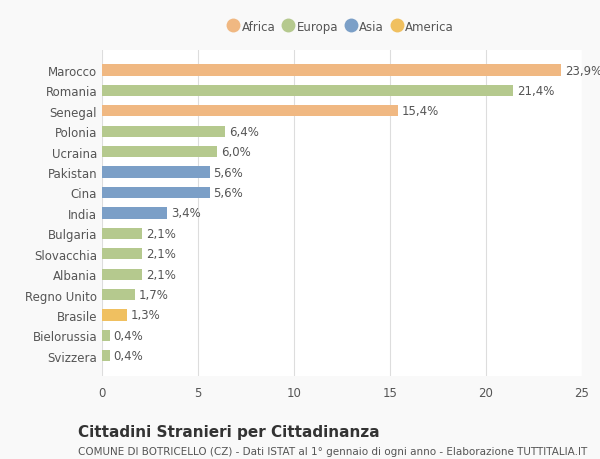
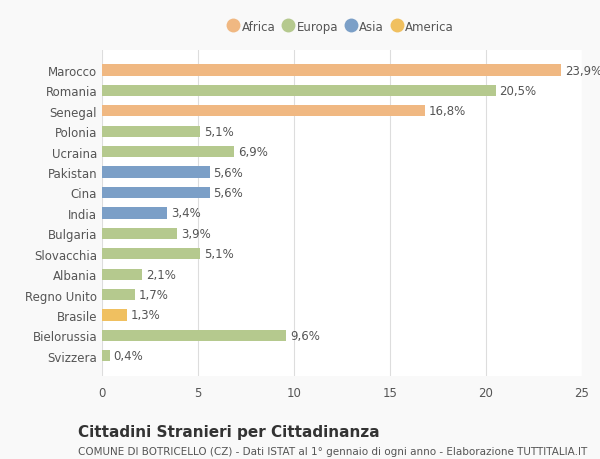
Romania: 21,4% -> 20,5%
Senegal: 15,4% -> 16,8%
Polonia: 6,4% -> 5,1%
Ucraina: 6,0% -> 6,9%
Bulgaria: 2,1% -> 3,9%
Slovacchia: 2,1% -> 5,1%
Bielorussia: 0,4% -> 9,6%
